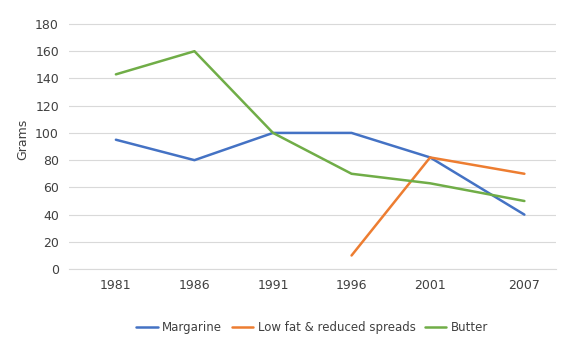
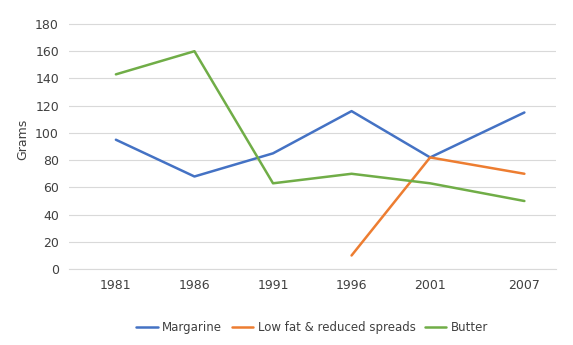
Margarine/1986: 80 -> 68
Margarine/1991: 100 -> 85
Butter/1991: 100 -> 63
Margarine/1996: 100 -> 116
Margarine/2007: 40 -> 115
